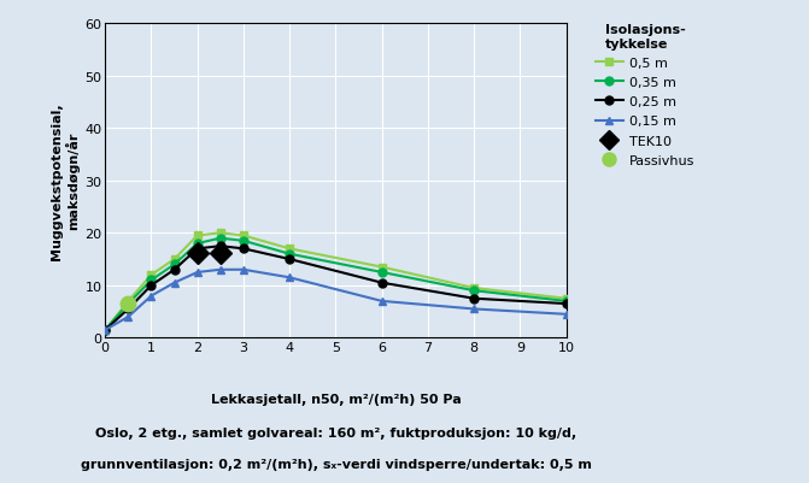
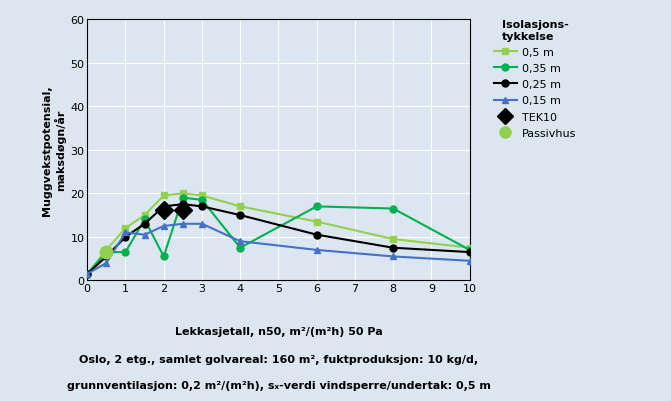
0,35 m/1: 11.0 -> 6.5
0,15 m/1: 8.0 -> 11.0
0,35 m/2: 18.0 -> 5.5
0,35 m/4: 16.0 -> 7.5
0,15 m/4: 11.5 -> 9.0
0,35 m/6: 12.5 -> 17.0
0,35 m/8: 9.0 -> 16.5
